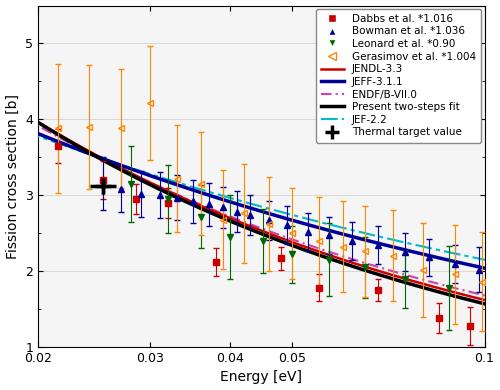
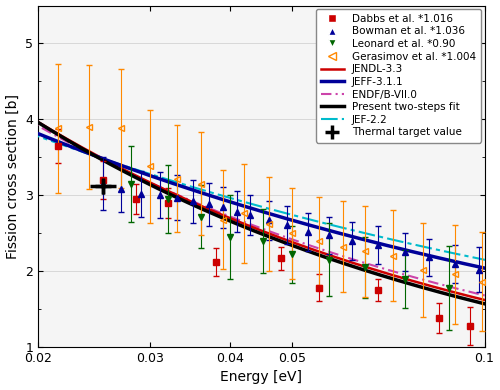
Gerasimov et al. *1.004/0.03: 4.22 -> 3.38
